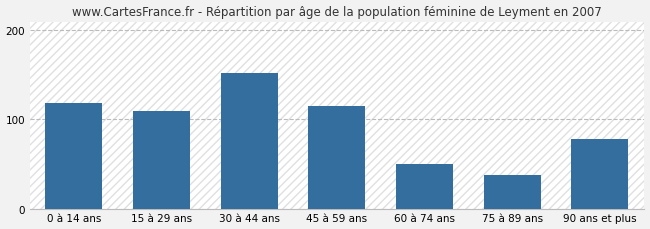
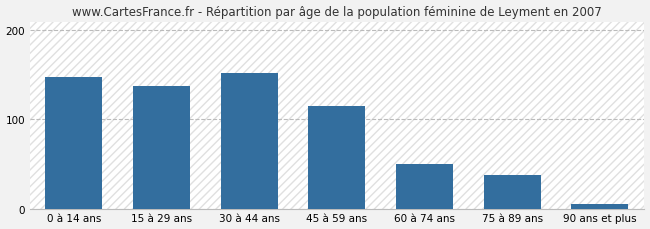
0 à 14 ans: 118 -> 148
15 à 29 ans: 110 -> 138
90 ans et plus: 78 -> 5
